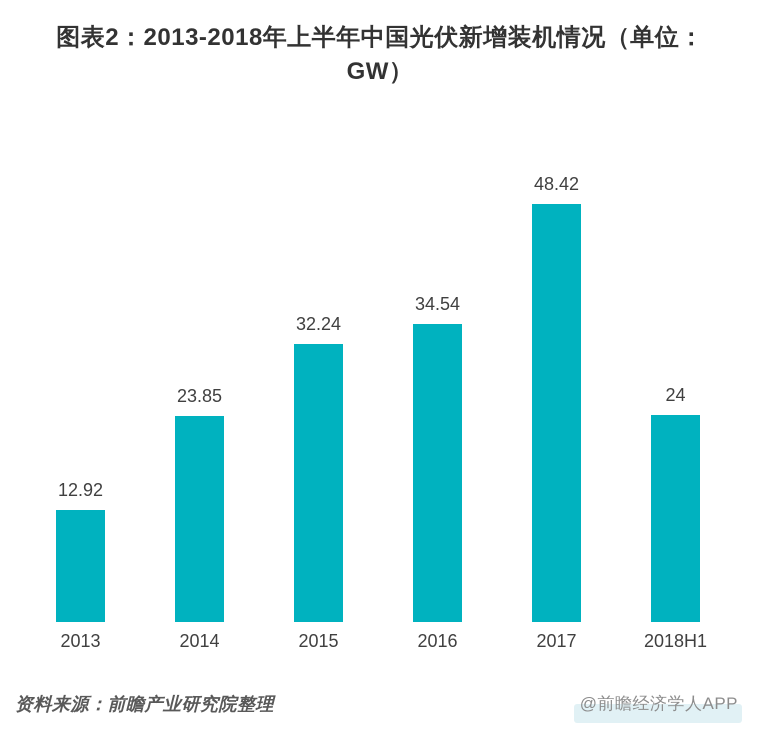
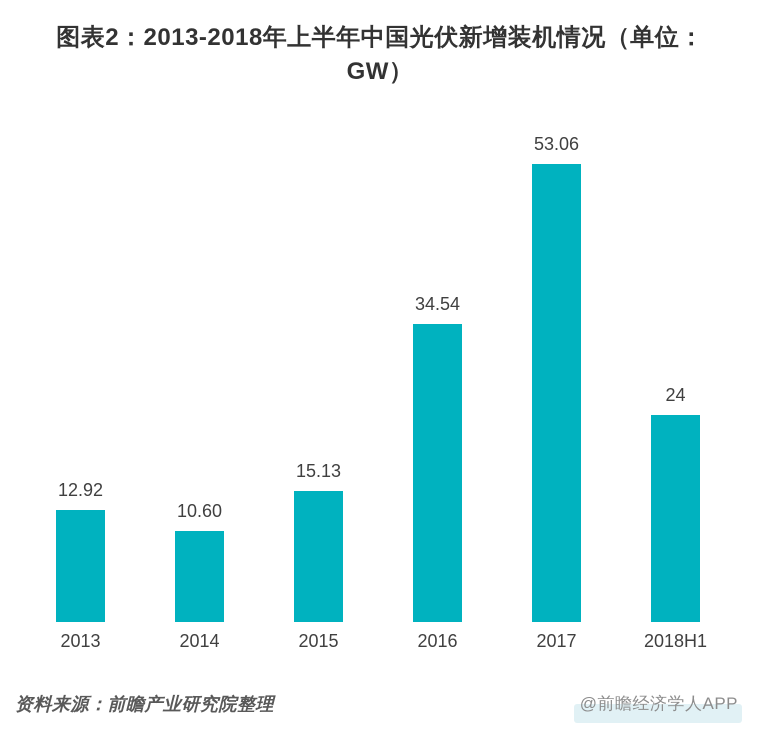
2014: 23.85 -> 10.60
2015: 32.24 -> 15.13
2017: 48.42 -> 53.06
